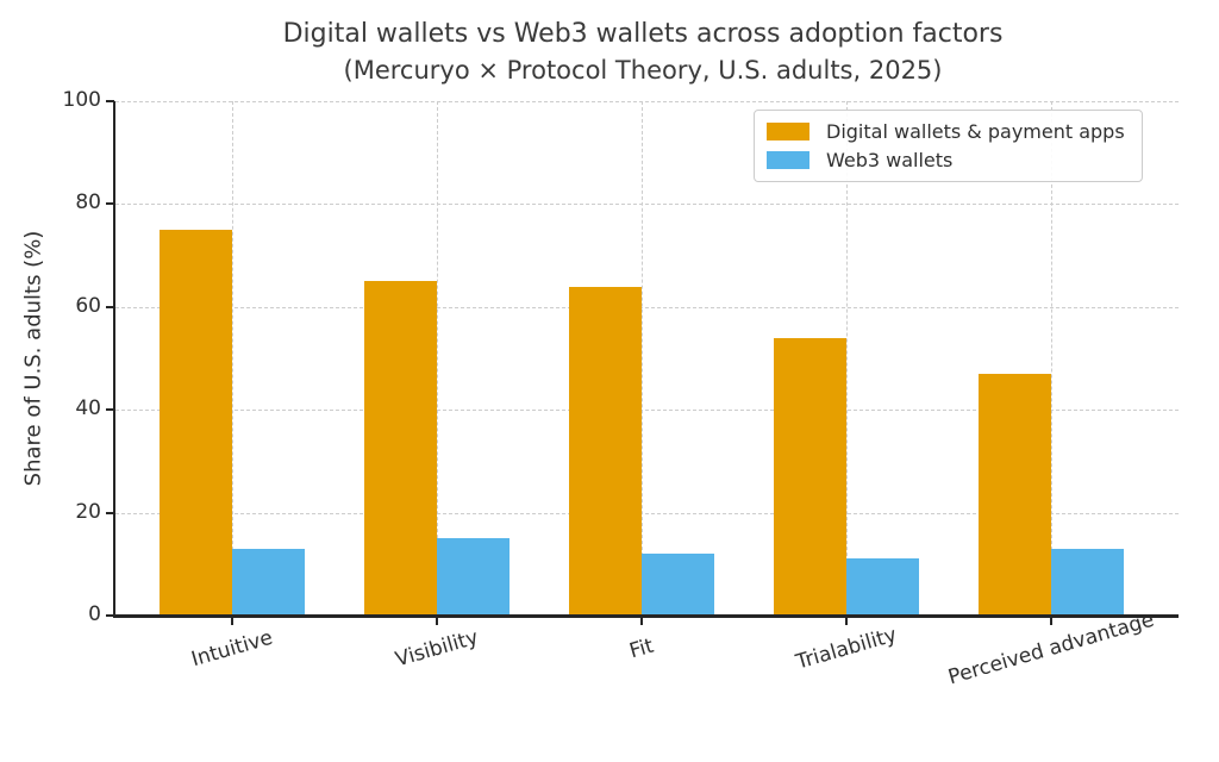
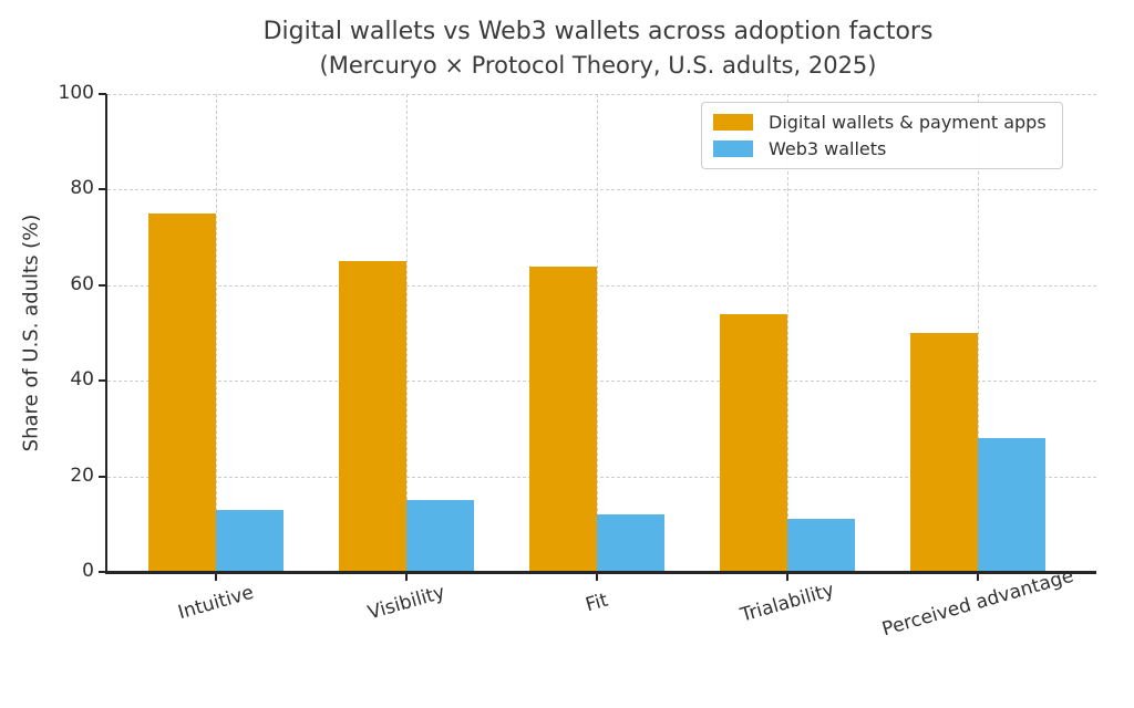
Digital wallets & payment apps/Perceived advantage: 47 -> 50
Web3 wallets/Perceived advantage: 13 -> 28
